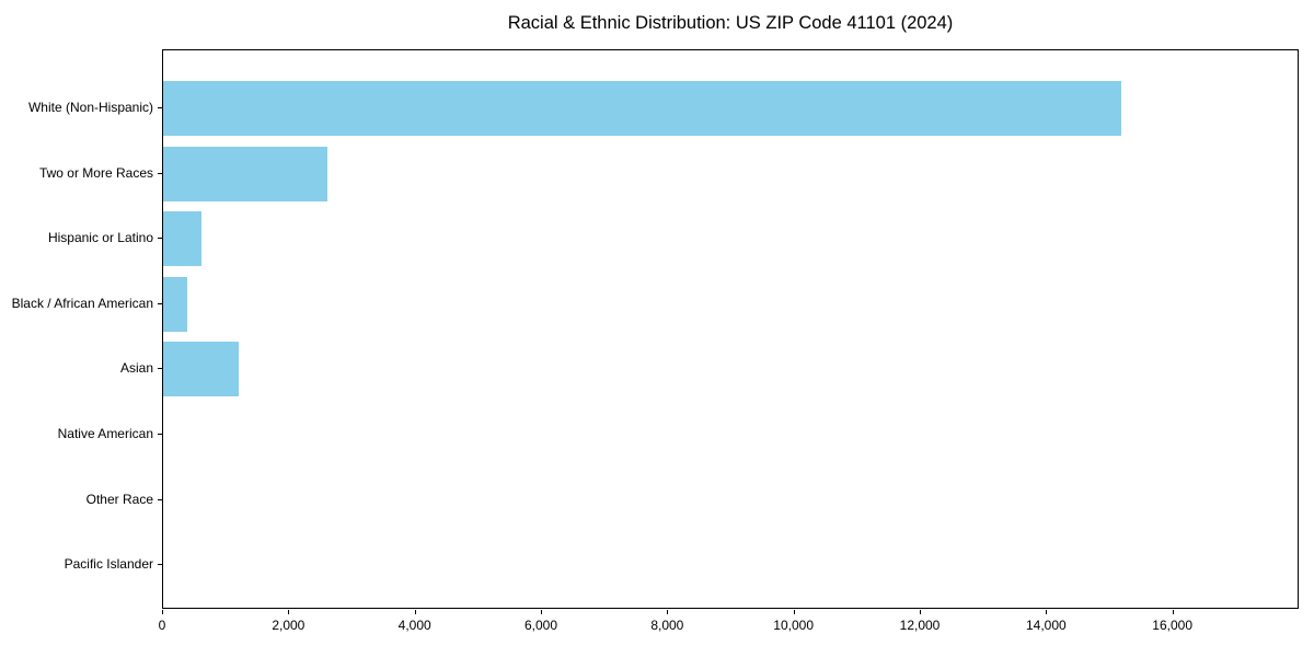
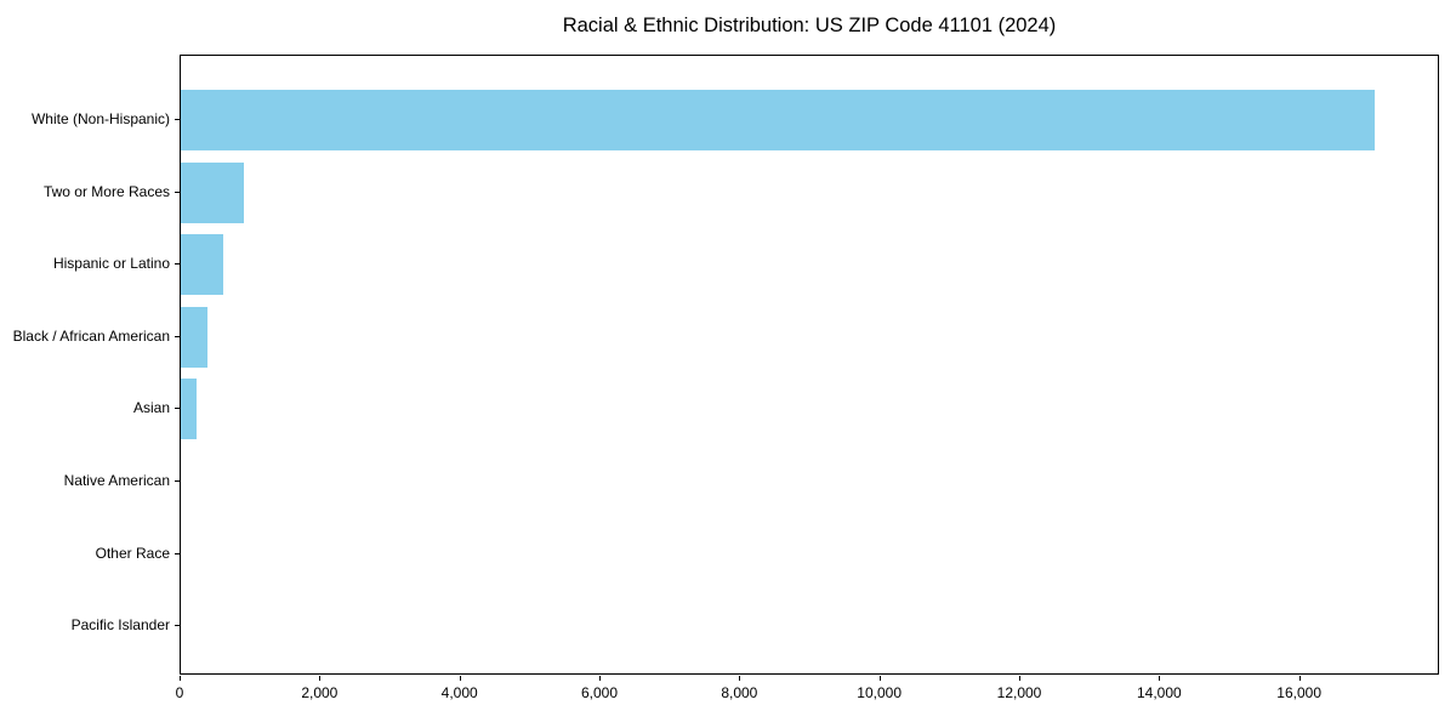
White (Non-Hispanic): 15200 -> 17100
Two or More Races: 2600 -> 900
Asian: 1200 -> 200
